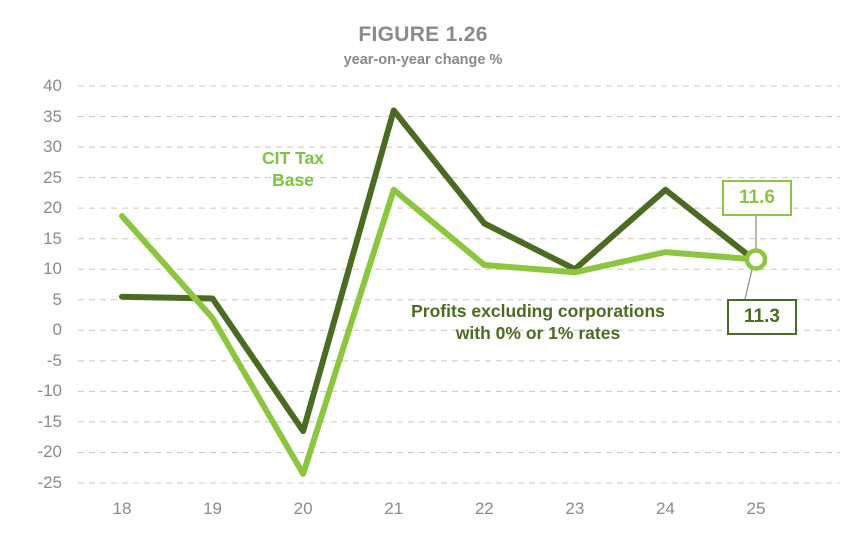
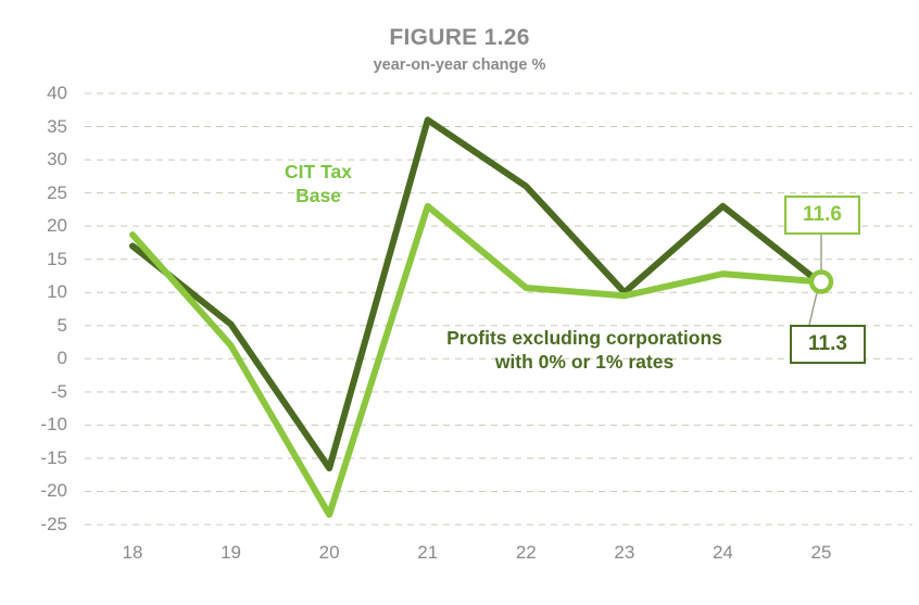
Profits excluding corporations with 0% or 1% rates/18: 6 -> 17
Profits excluding corporations with 0% or 1% rates/22: 18 -> 26
